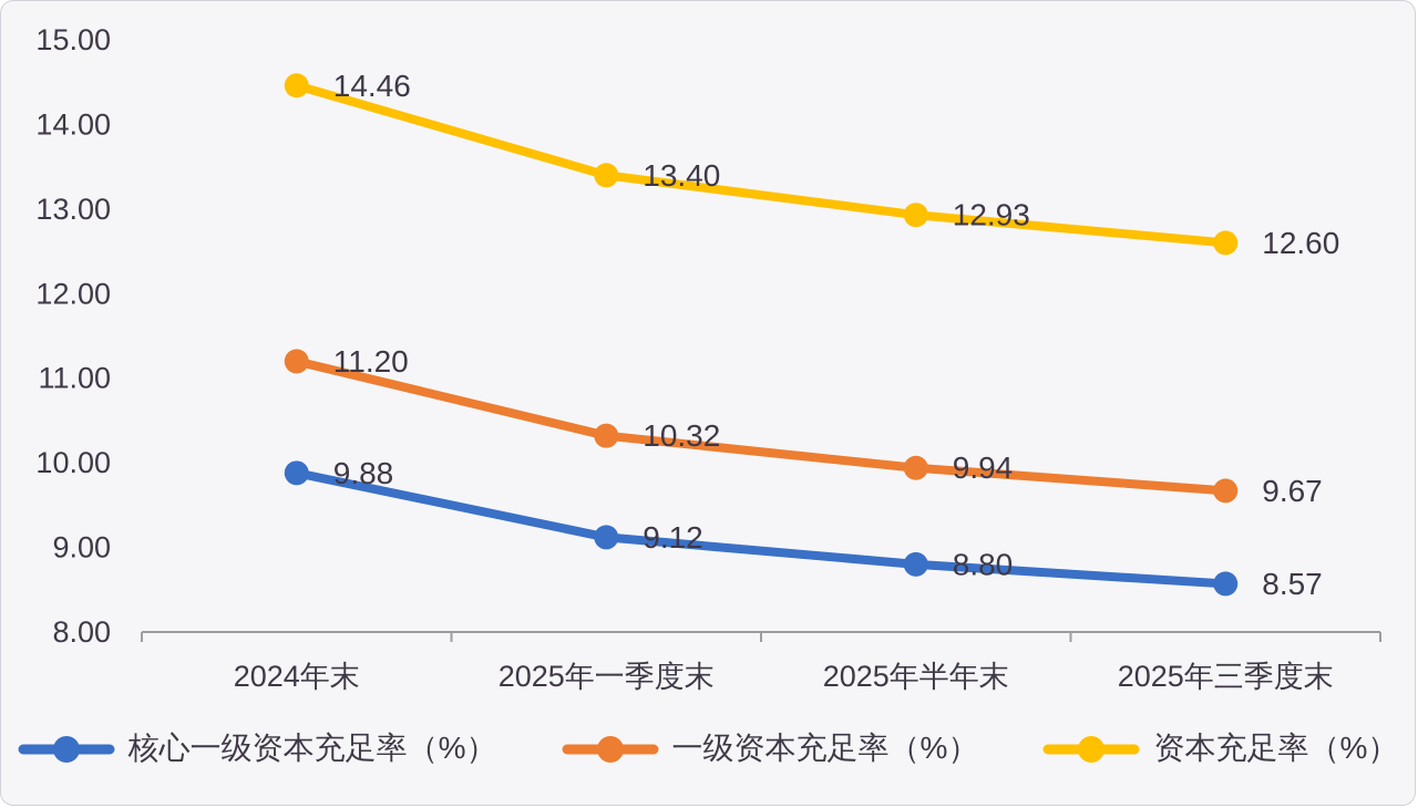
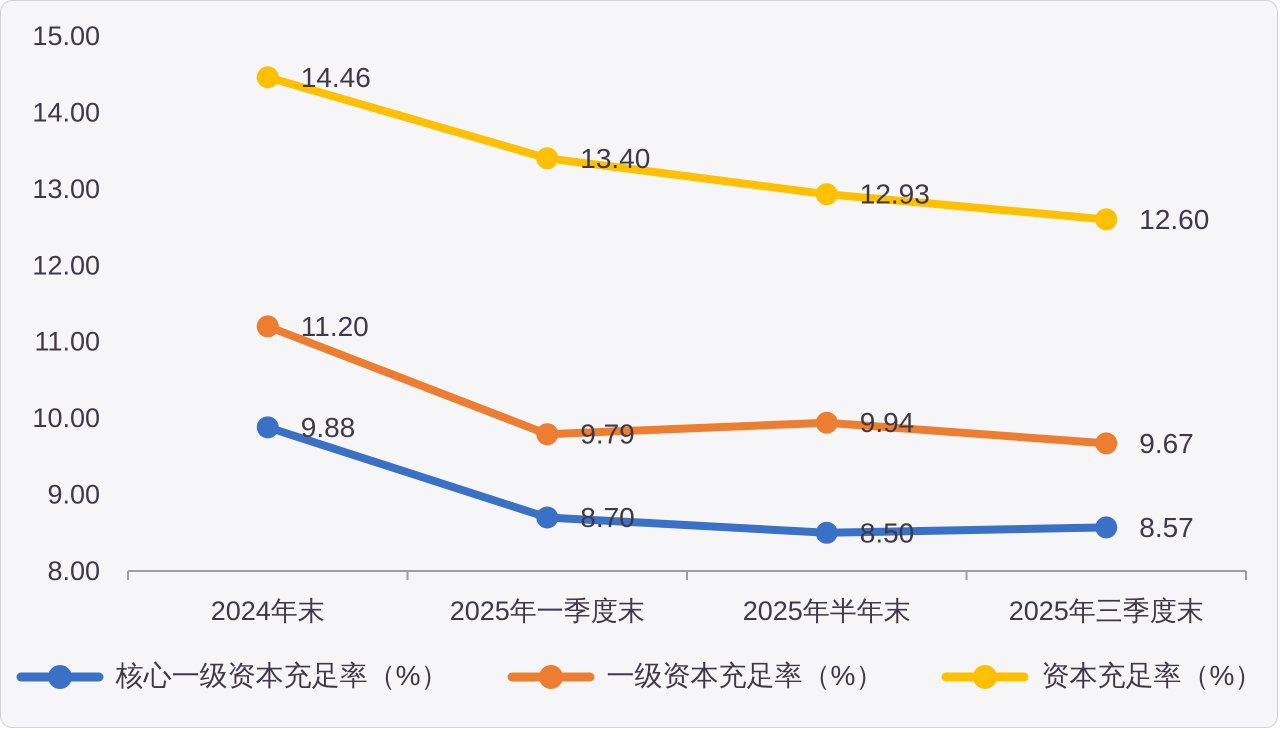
核心一级资本充足率（%）/2025年一季度末: 9.12 -> 8.70
一级资本充足率（%）/2025年一季度末: 10.32 -> 9.79
核心一级资本充足率（%）/2025年半年末: 8.80 -> 8.50
